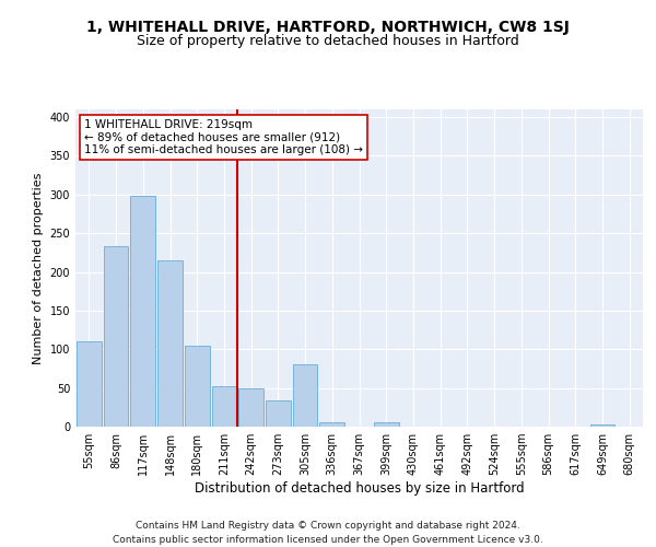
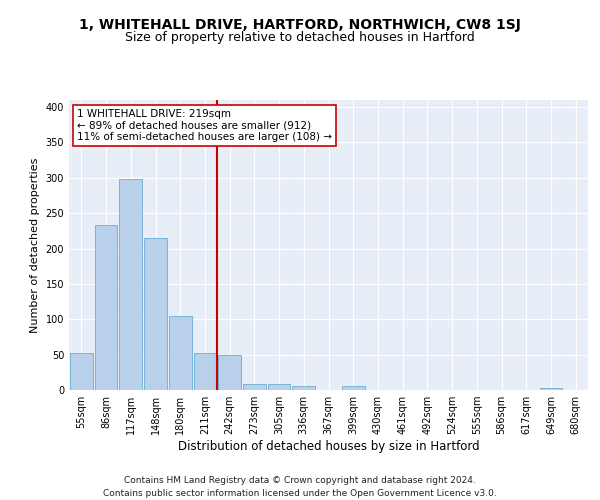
55sqm: 110 -> 52
273sqm: 34 -> 9
305sqm: 80 -> 9
